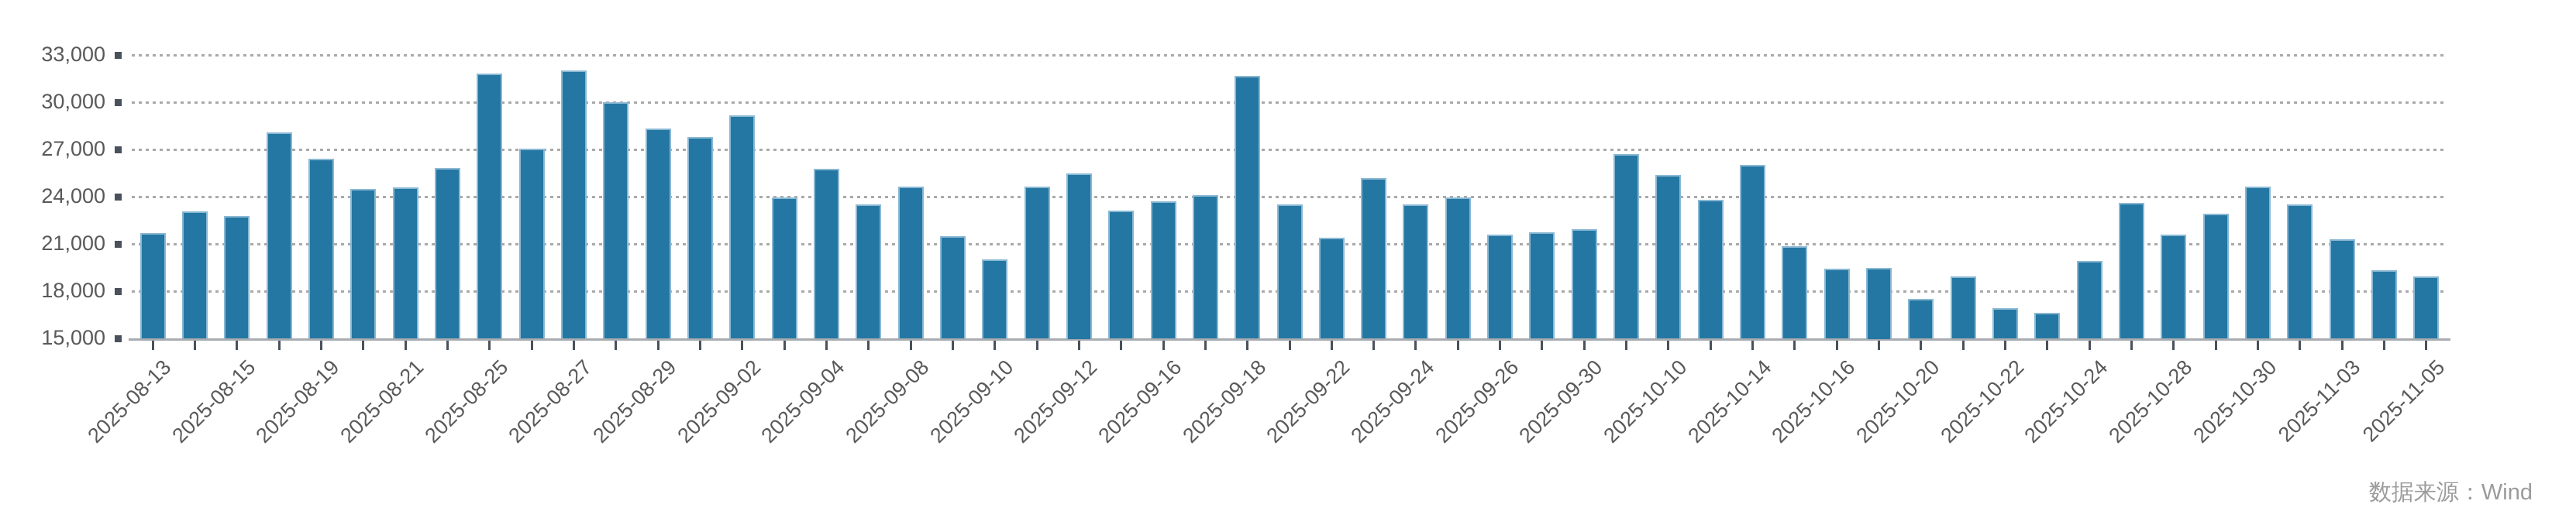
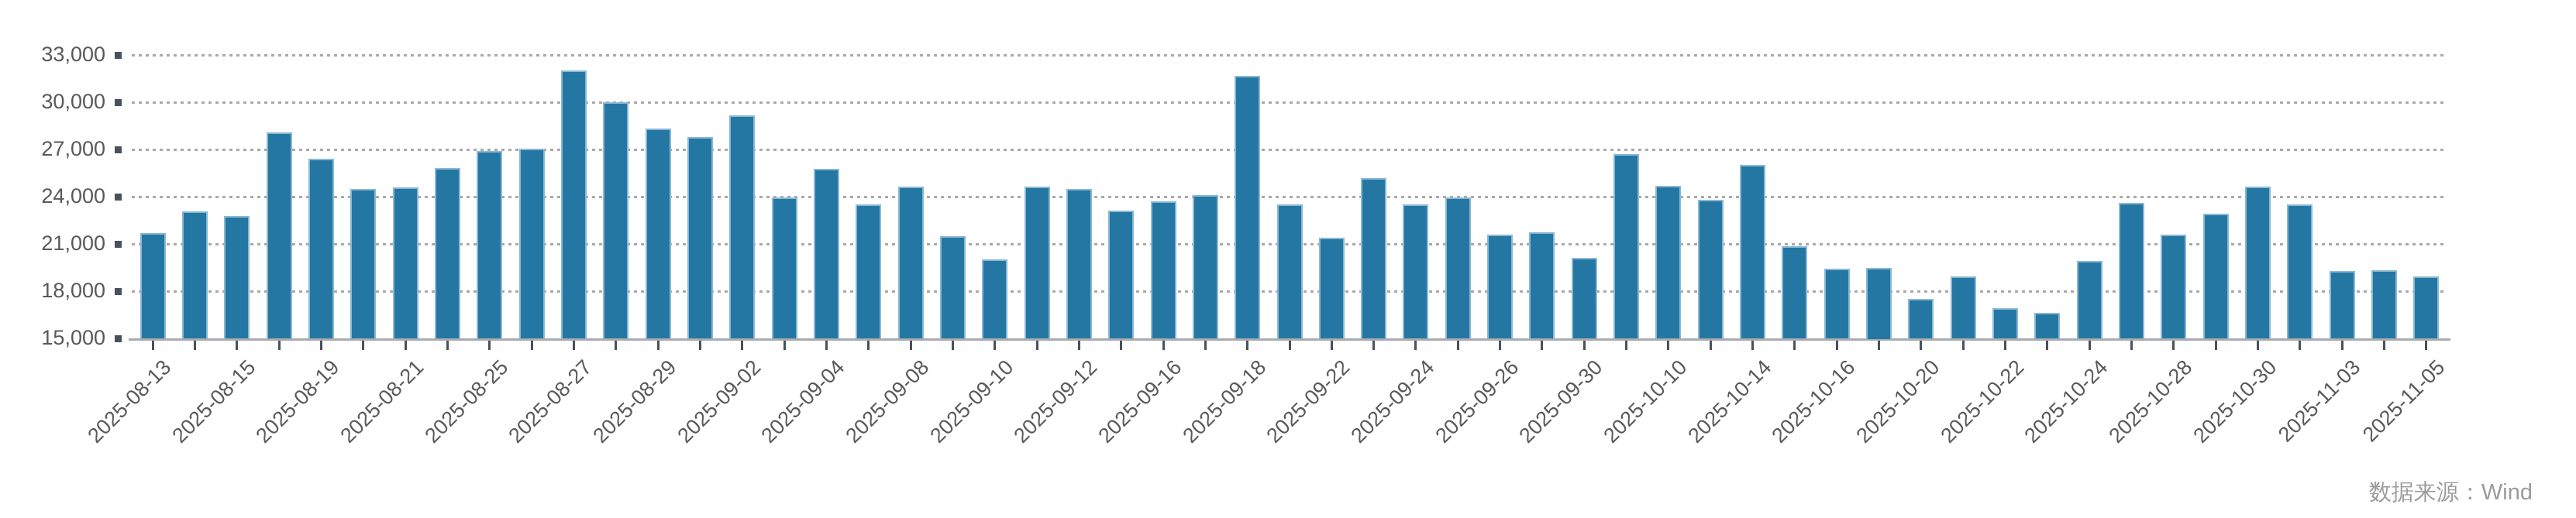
2025-08-25: 31800 -> 26900
2025-09-12: 25500 -> 24500
2025-09-30: 22000 -> 20100
2025-10-10: 25400 -> 24700
2025-11-03: 21300 -> 19300
